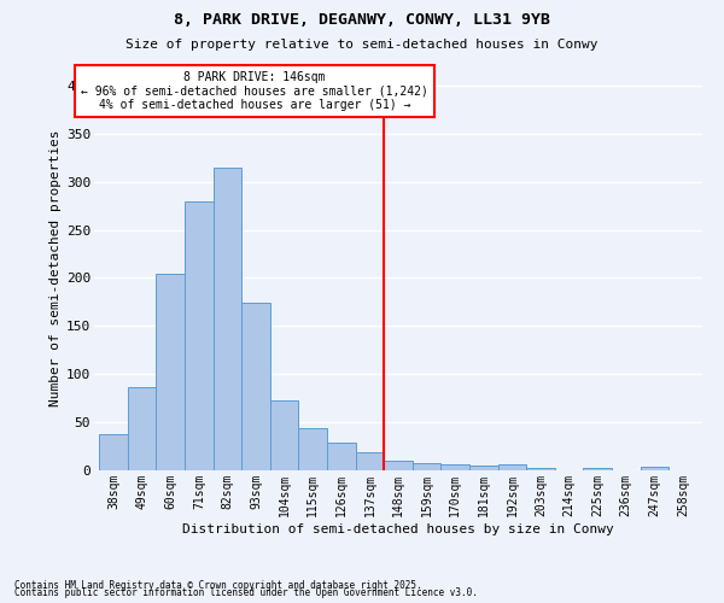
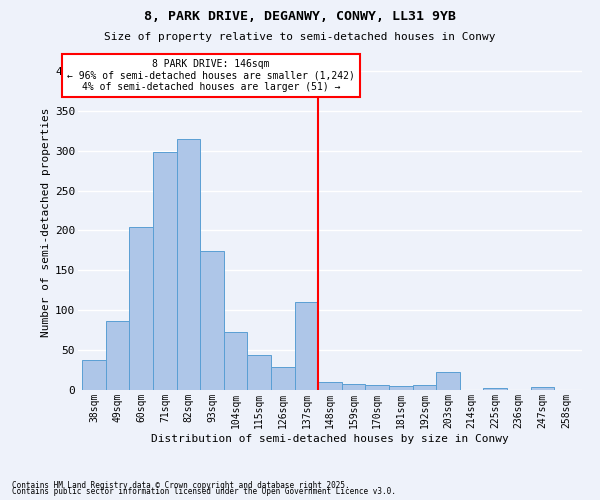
71sqm: 280 -> 298
137sqm: 19 -> 110
203sqm: 3 -> 22
